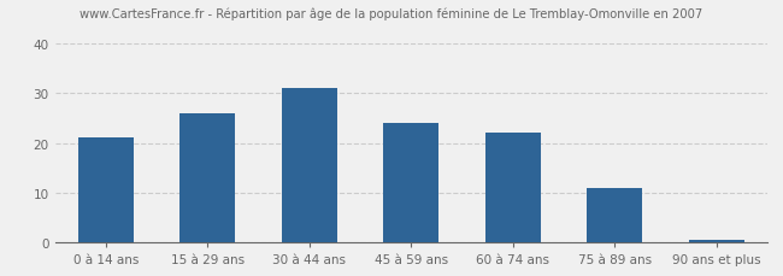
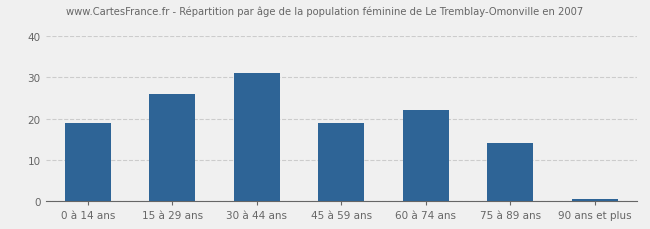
0 à 14 ans: 21.0 -> 19.0
45 à 59 ans: 24.0 -> 19.0
75 à 89 ans: 11.0 -> 14.0
